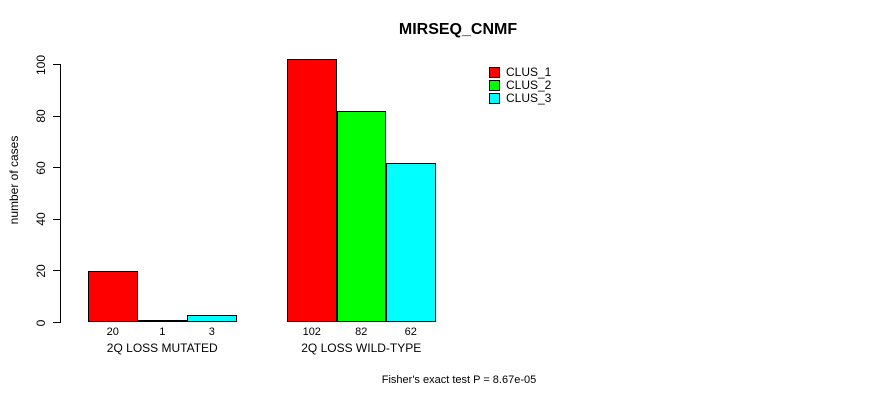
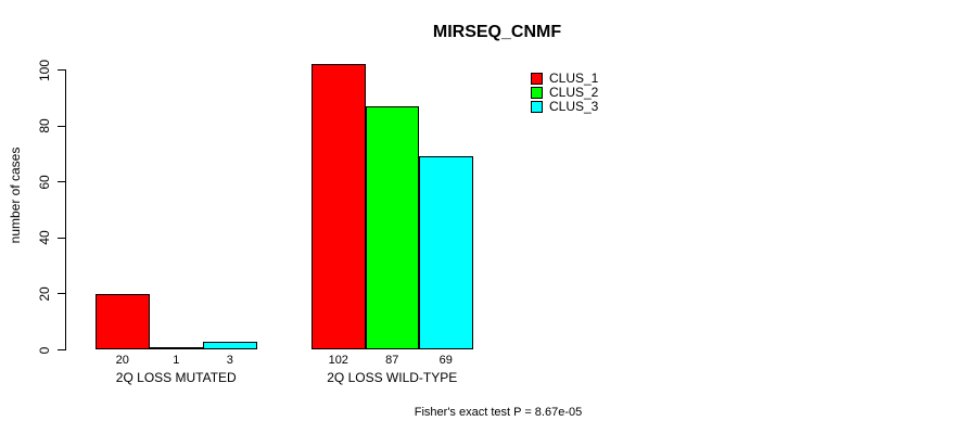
CLUS_2/2Q LOSS WILD-TYPE: 82 -> 87
CLUS_3/2Q LOSS WILD-TYPE: 62 -> 69
